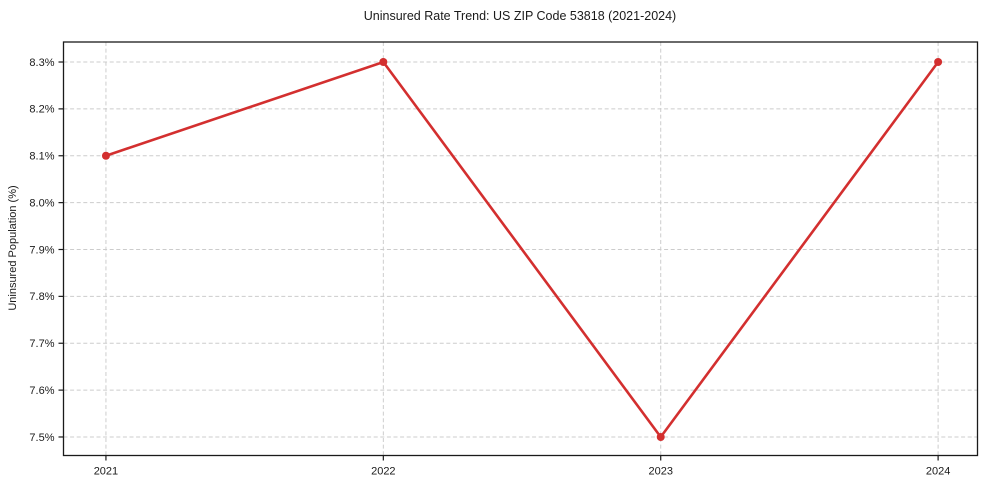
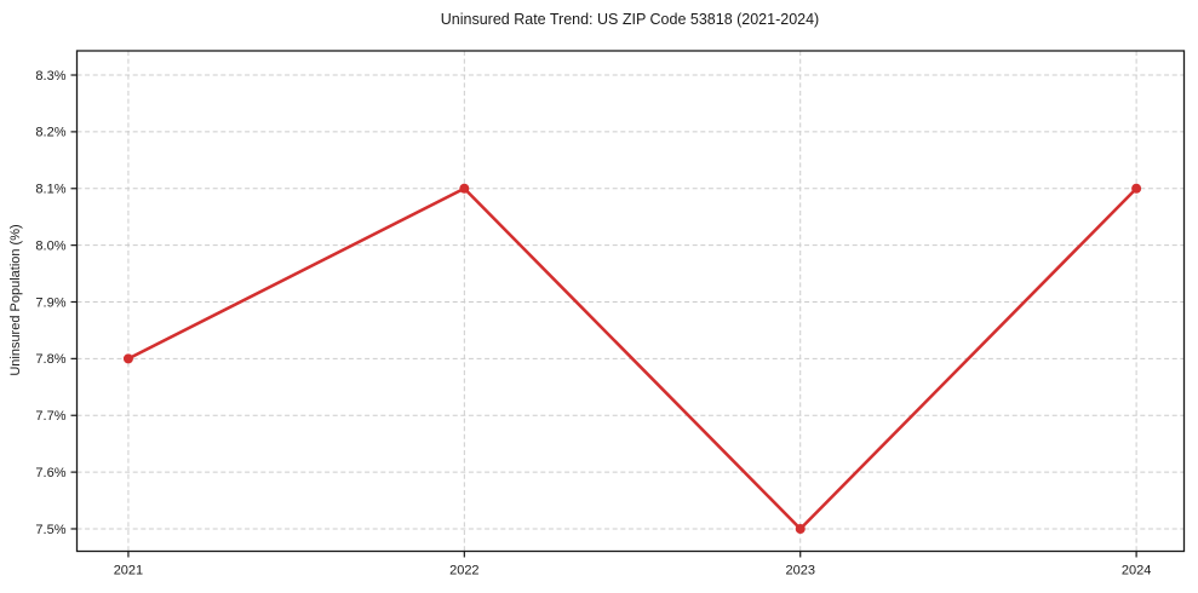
2021: 8.1% -> 7.8%
2022: 8.3% -> 8.1%
2024: 8.3% -> 8.1%
